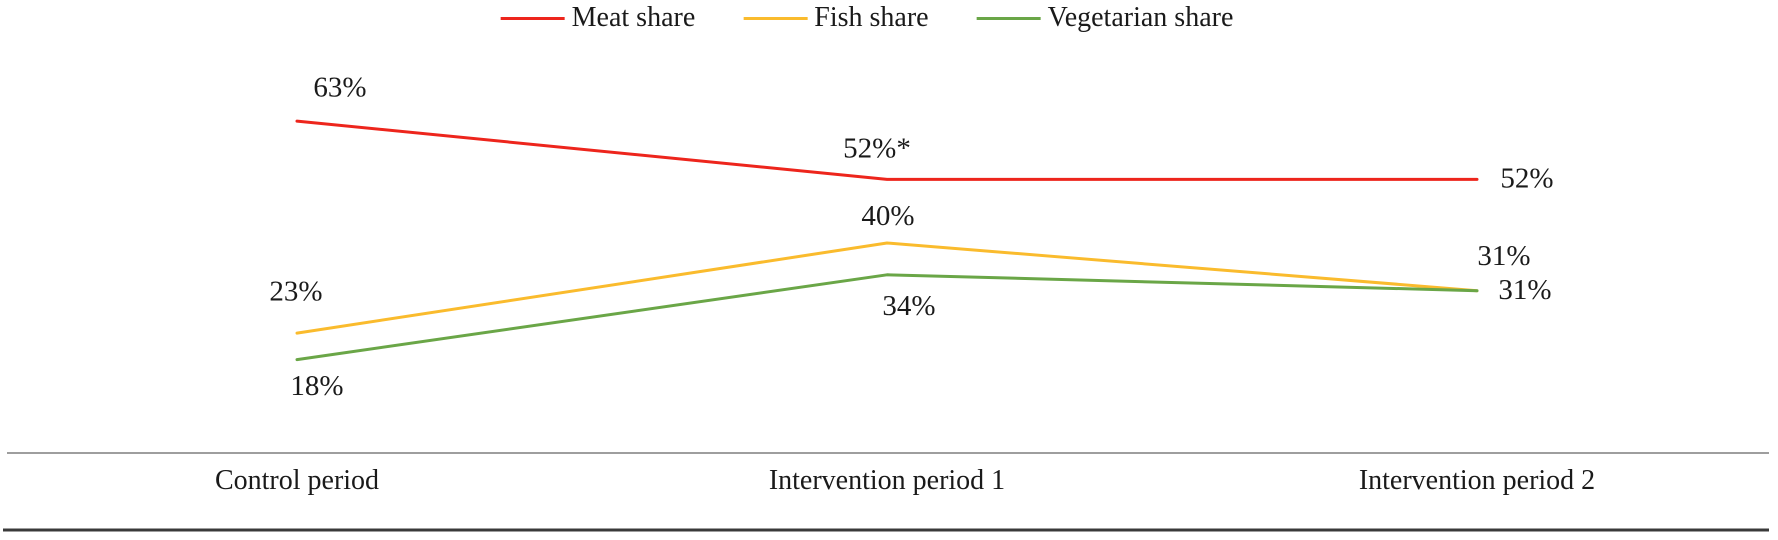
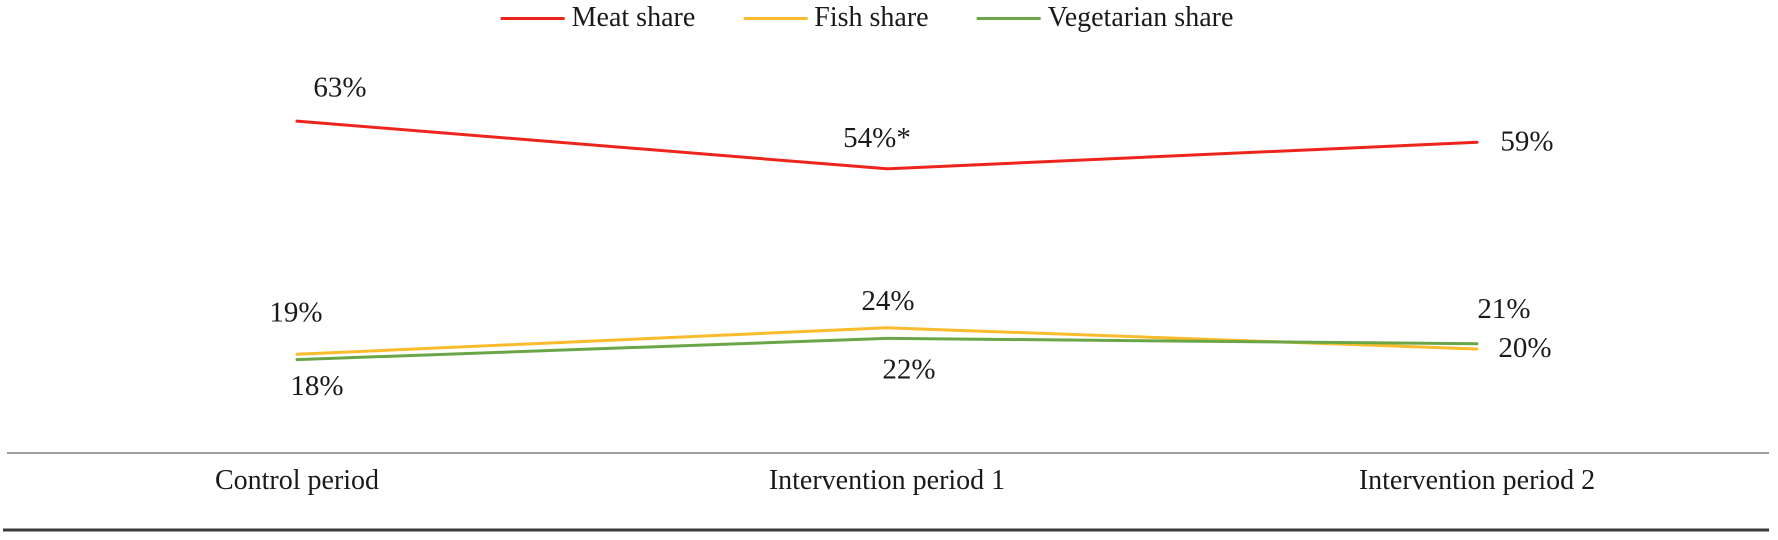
Fish share/Control period: 23% -> 19%
Meat share/Intervention period 1: 52 -> 54
Fish share/Intervention period 1: 40% -> 24%
Vegetarian share/Intervention period 1: 34% -> 22%
Meat share/Intervention period 2: 52% -> 59%
Fish share/Intervention period 2: 31% -> 20%
Vegetarian share/Intervention period 2: 31% -> 21%
